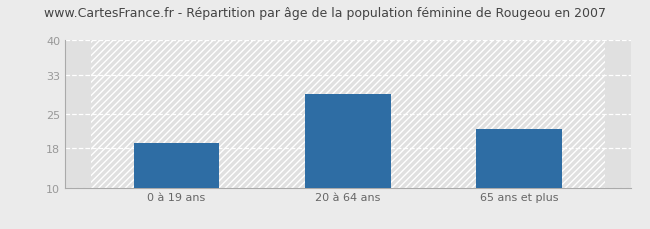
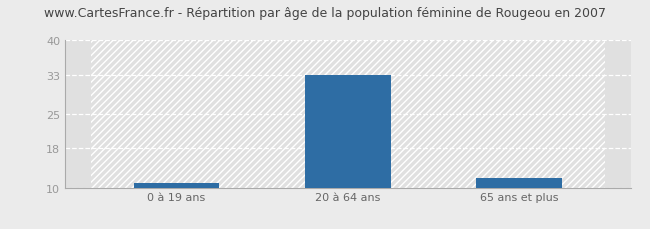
0 à 19 ans: 19 -> 11
20 à 64 ans: 29 -> 33
65 ans et plus: 22 -> 12
